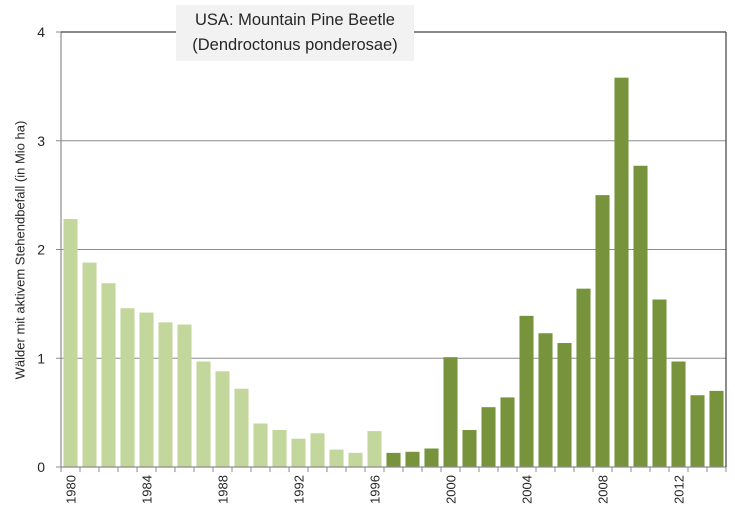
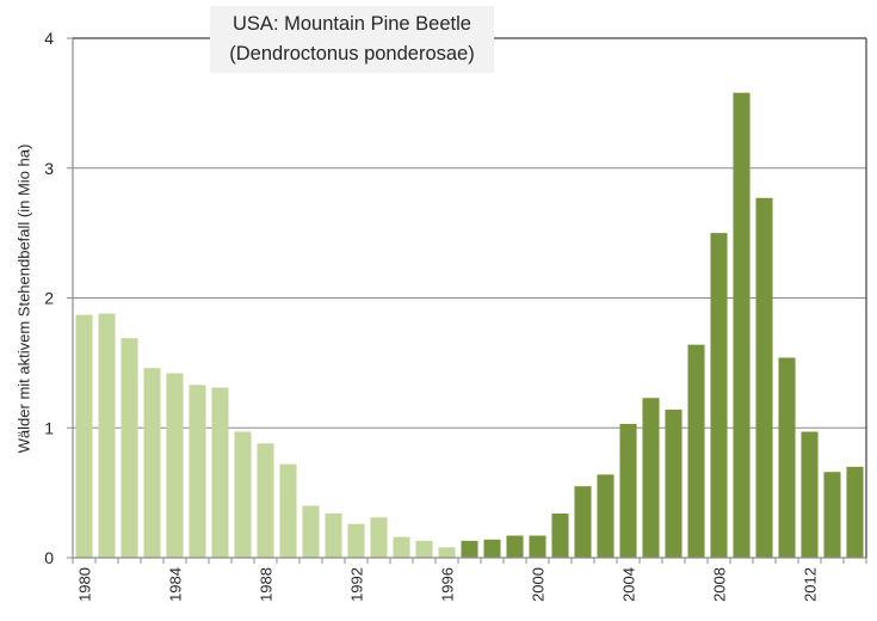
1980: 2.28 -> 1.87
1996: 0.33 -> 0.08
2000: 1.01 -> 0.17
2004: 1.39 -> 1.03
